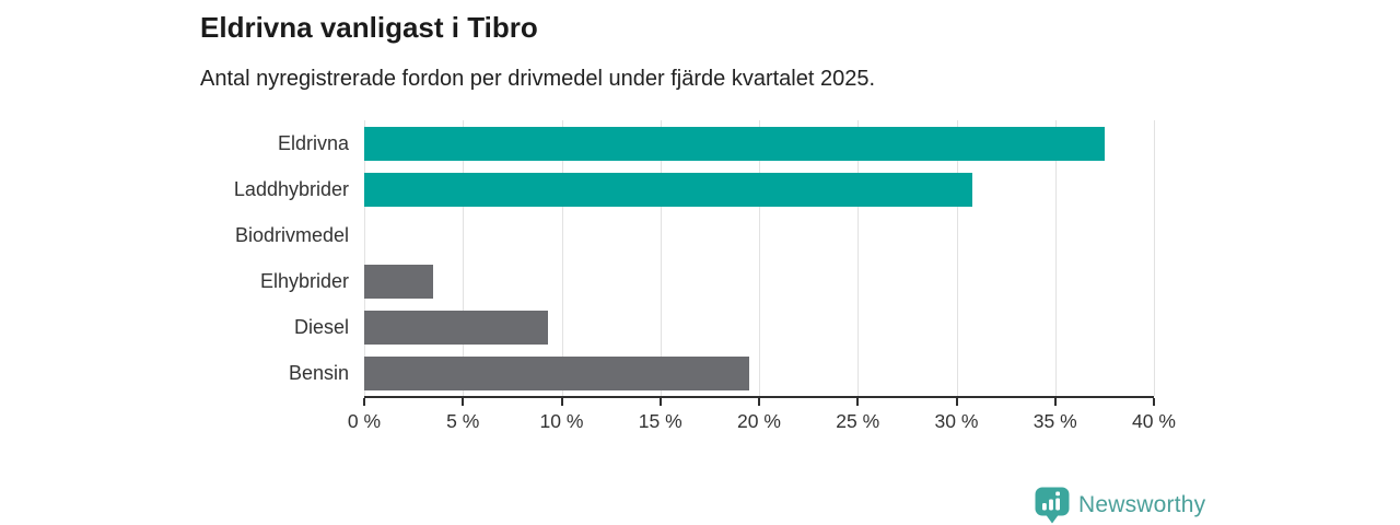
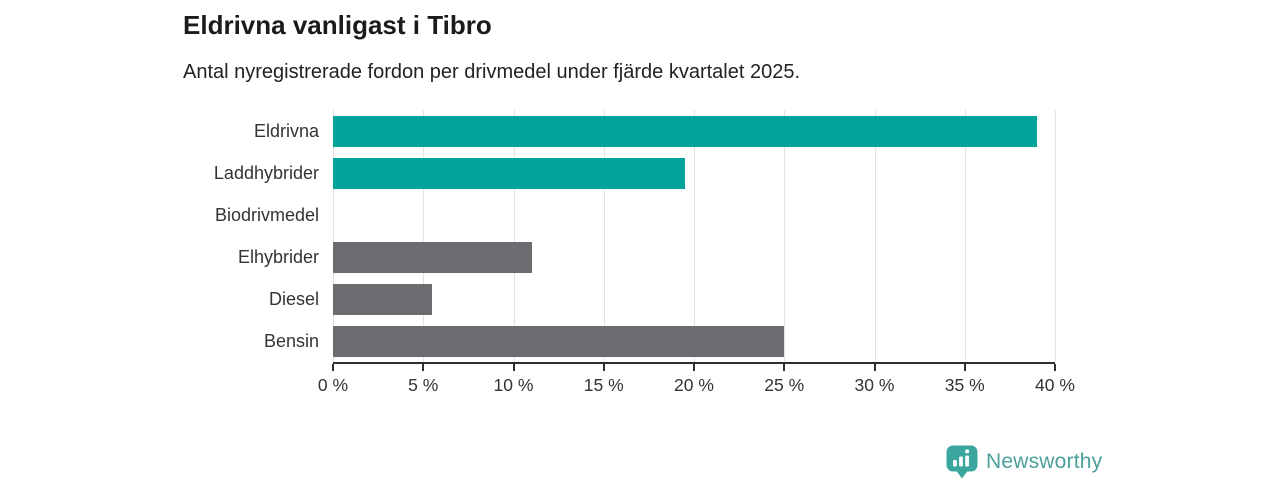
Eldrivna: 37.5% -> 39.0%
Laddhybrider: 30.8% -> 19.5%
Elhybrider: 3.5% -> 11.0%
Diesel: 9.3% -> 5.5%
Bensin: 19.5% -> 25.0%
